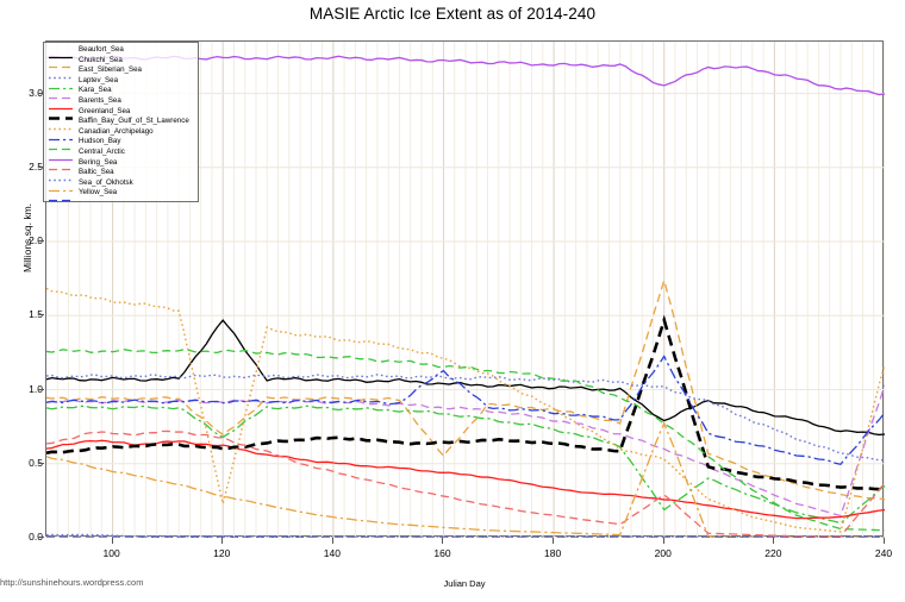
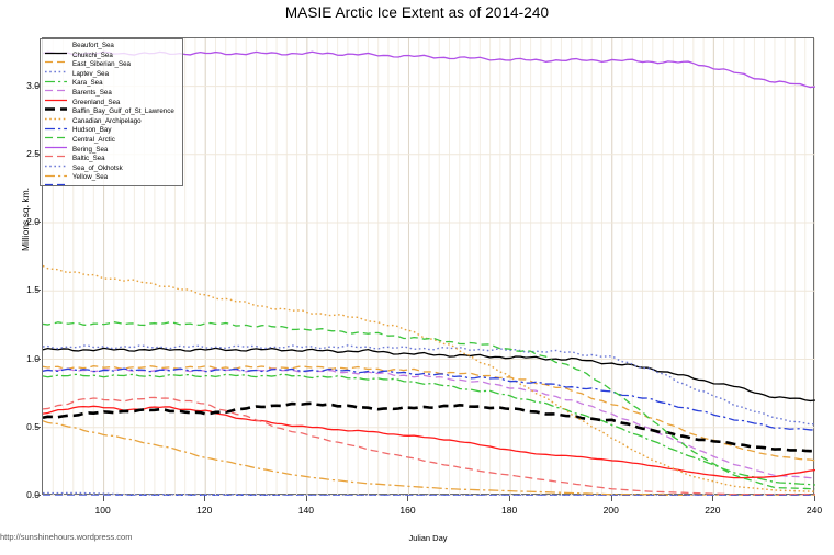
Beaufort_Sea/120: 1.47 -> 1.07
Chukchi_Sea/120: 0.69 -> 0.94
Laptev_Sea/120: 0.68 -> 0.88
Baffin_Bay_Gulf_of_St_Lawrence/120: 0.23 -> 1.47
Chukchi_Sea/160: 0.55 -> 0.92
Canadian_Archipelago/160: 1.13 -> 0.90
Beaufort_Sea/200: 0.79 -> 0.97
Chukchi_Sea/200: 1.74 -> 0.67
Laptev_Sea/200: 0.19 -> 0.52
Greenland_Sea/200: 1.46 -> 0.55
Baffin_Bay_Gulf_of_St_Lawrence/200: 0.53 -> 0.42
Canadian_Archipelago/200: 1.22 -> 0.76
Central_Arctic/200: 3.05 -> 3.19
Bering_Sea/200: 0.29 -> 0.05
Sea_of_Okhotsk/200: 0.78 -> 0.01
Laptev_Sea/240: 0.35 -> 0.08
Kara_Sea/240: 1.03 -> 0.13
Baffin_Bay_Gulf_of_St_Lawrence/240: 1.17 -> 0.03
Canadian_Archipelago/240: 0.84 -> 0.48
Bering_Sea/240: 0.37 -> 0.01
